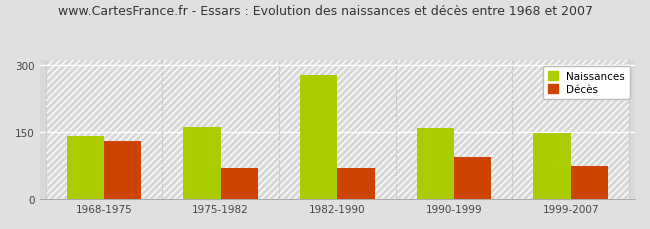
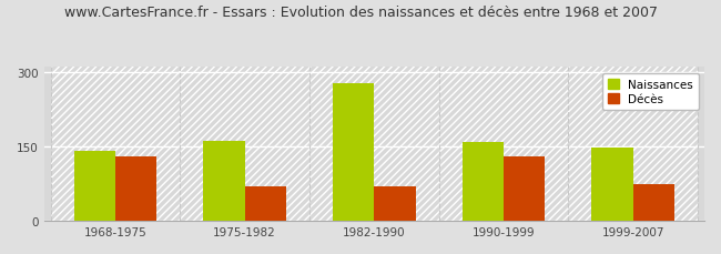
Décès/1990-1999: 95 -> 130
